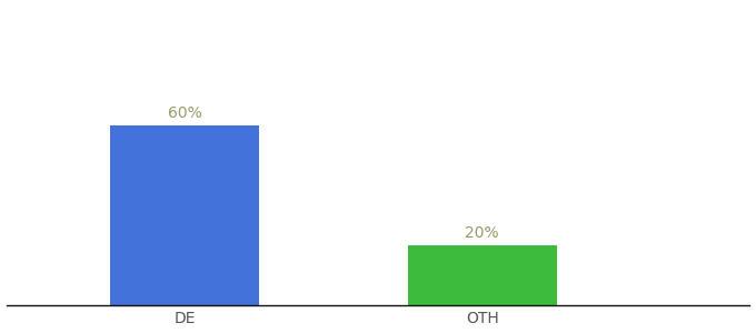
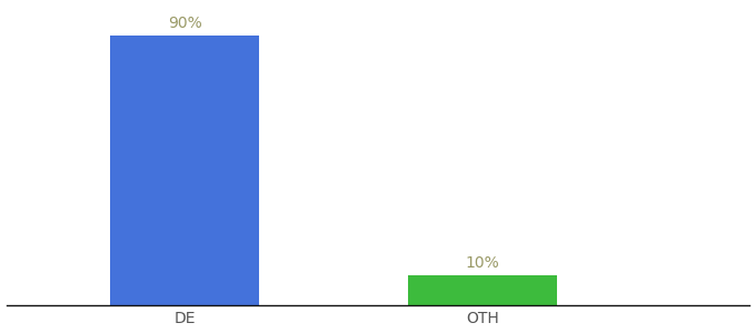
DE: 60% -> 90%
OTH: 20% -> 10%
